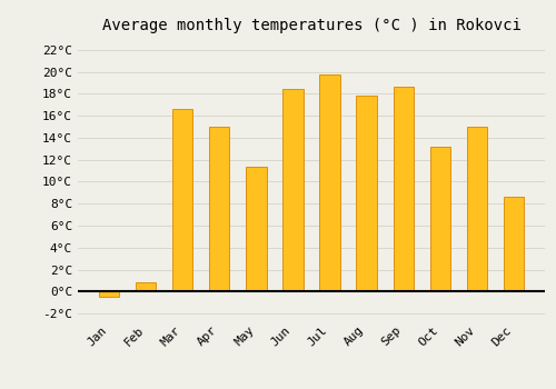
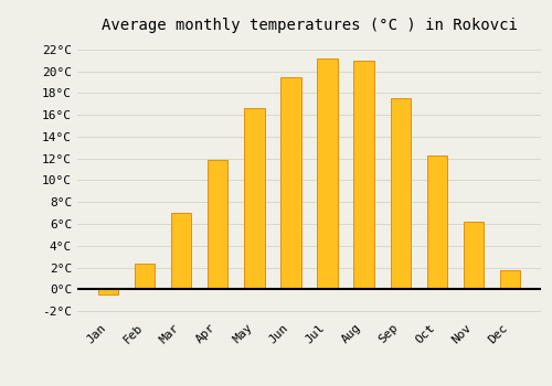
Feb: 0.8°C -> 2.4°C
Mar: 16.6°C -> 7.0°C
Apr: 15.0°C -> 11.9°C
May: 11.4°C -> 16.6°C
Jun: 18.4°C -> 19.5°C
Jul: 19.8°C -> 21.2°C
Aug: 17.8°C -> 21.0°C
Sep: 18.6°C -> 17.5°C
Oct: 13.2°C -> 12.3°C
Nov: 15.0°C -> 6.2°C
Dec: 8.6°C -> 1.7°C
